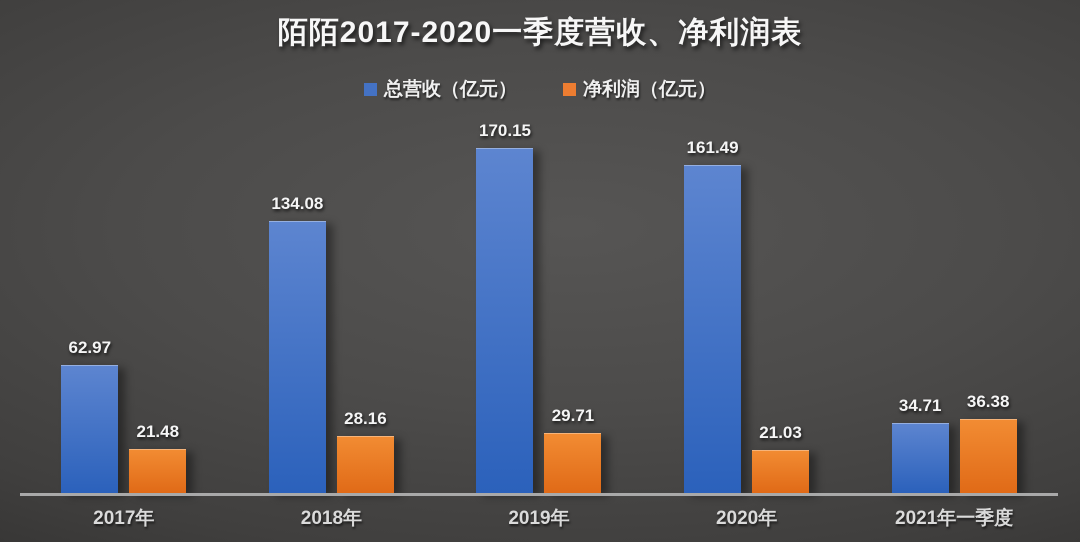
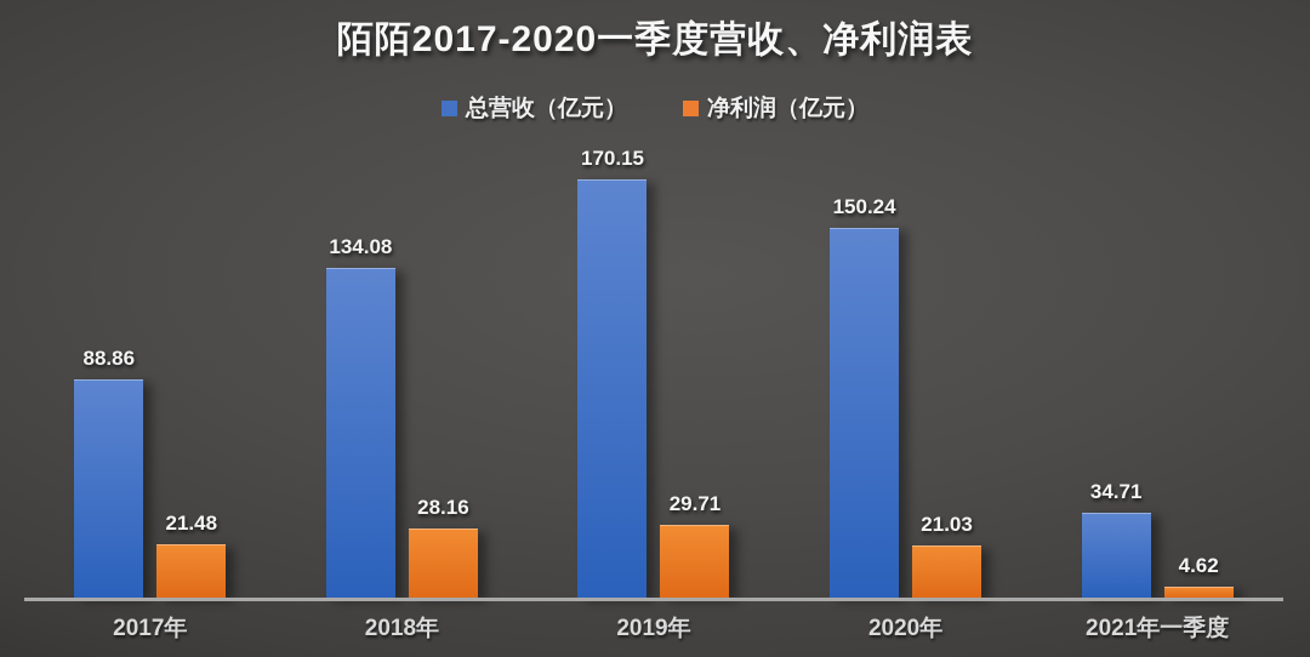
总营收（亿元）/2017年: 62.97 -> 88.86
总营收（亿元）/2020年: 161.49 -> 150.24
净利润（亿元）/2021年一季度: 36.38 -> 4.62
